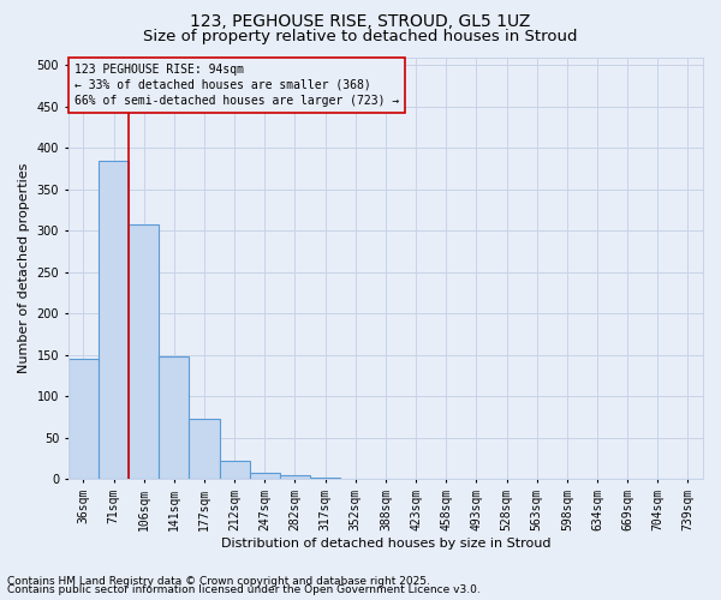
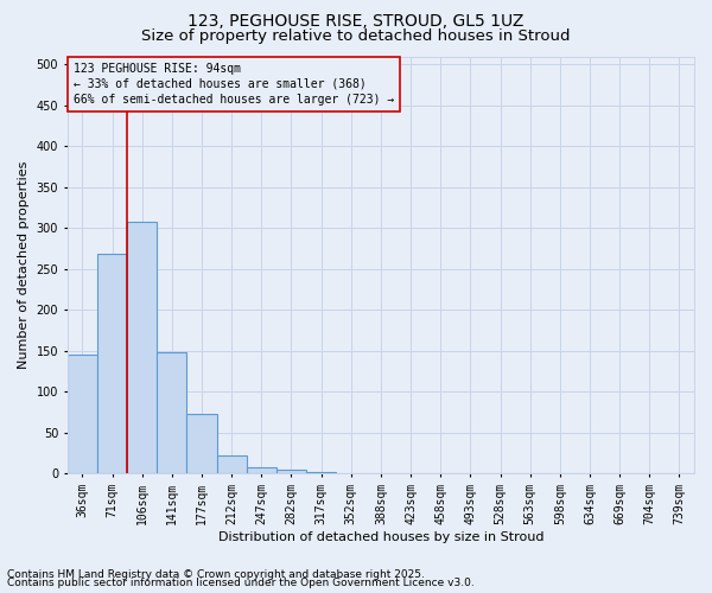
71sqm: 385 -> 268
